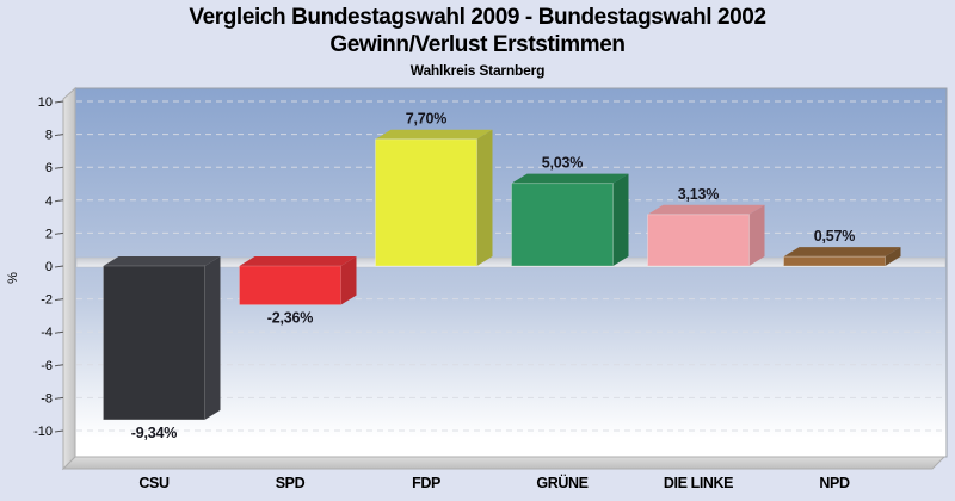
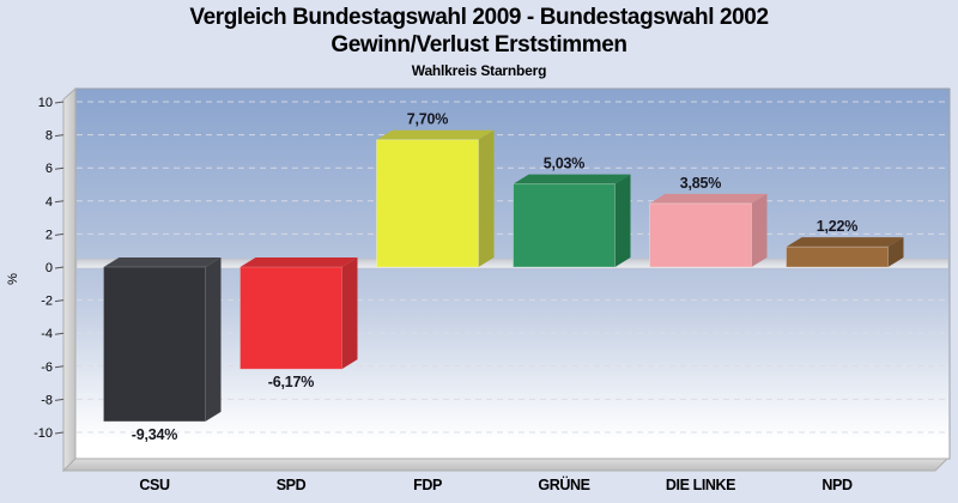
SPD: -2,36% -> -6,17%
DIE LINKE: 3,13% -> 3,85%
NPD: 0,57% -> 1,22%
